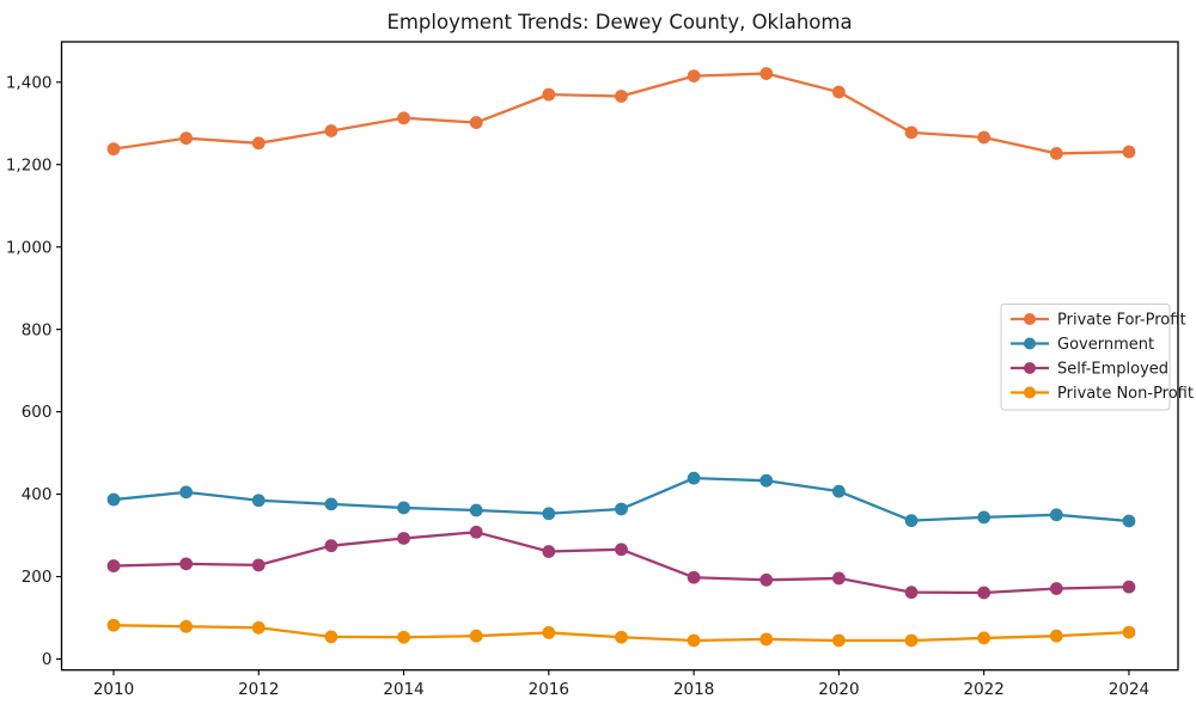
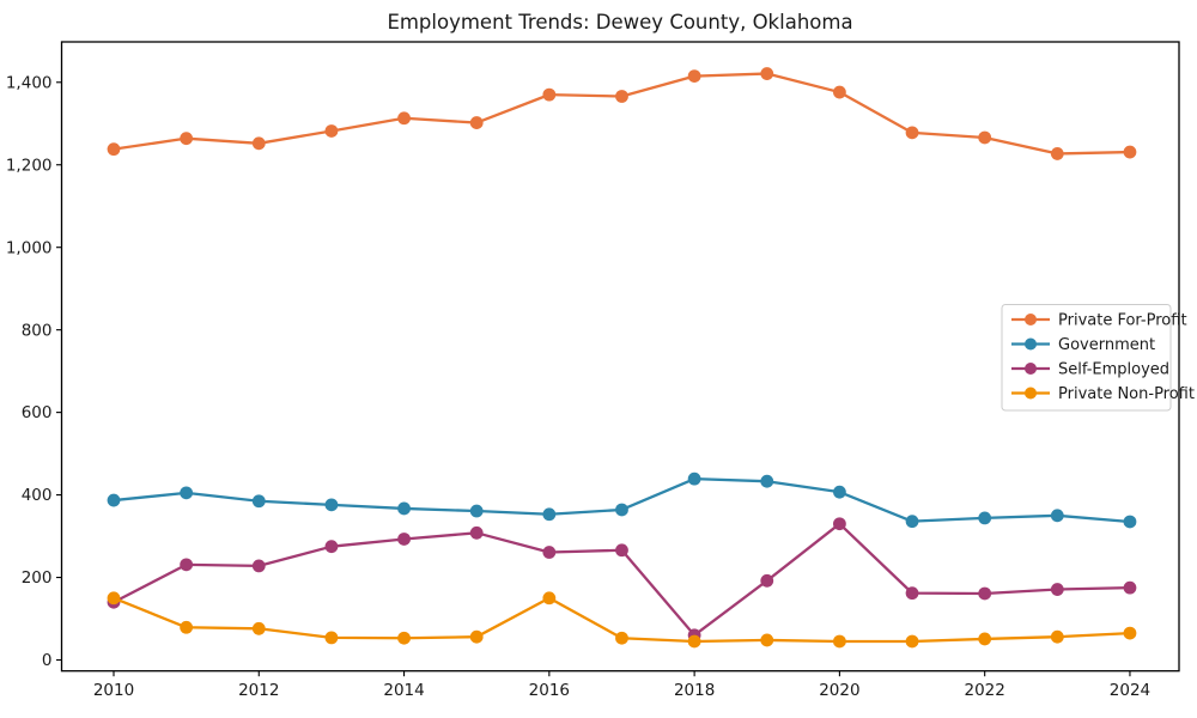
Self-Employed/2010: 230 -> 140
Private Non-Profit/2010: 80 -> 150
Private Non-Profit/2016: 60 -> 150
Self-Employed/2018: 200 -> 60
Self-Employed/2020: 200 -> 330
